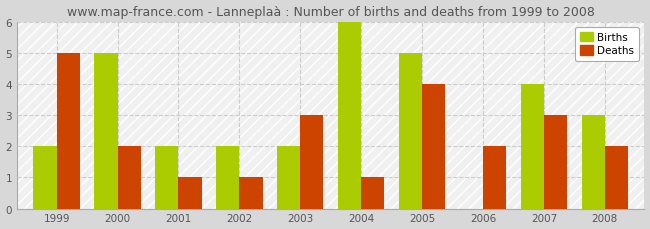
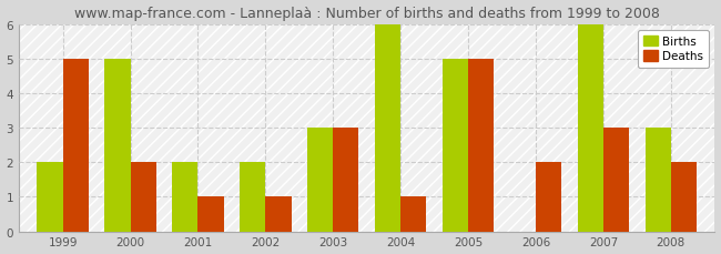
Births/2003: 2 -> 3
Deaths/2005: 4 -> 5
Births/2007: 4 -> 6
